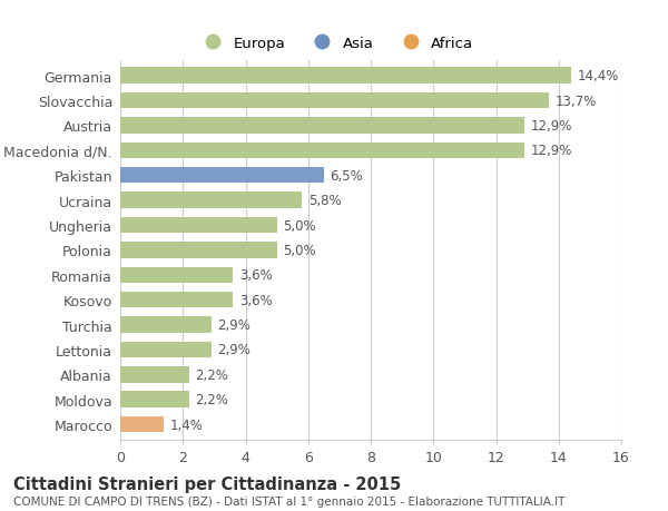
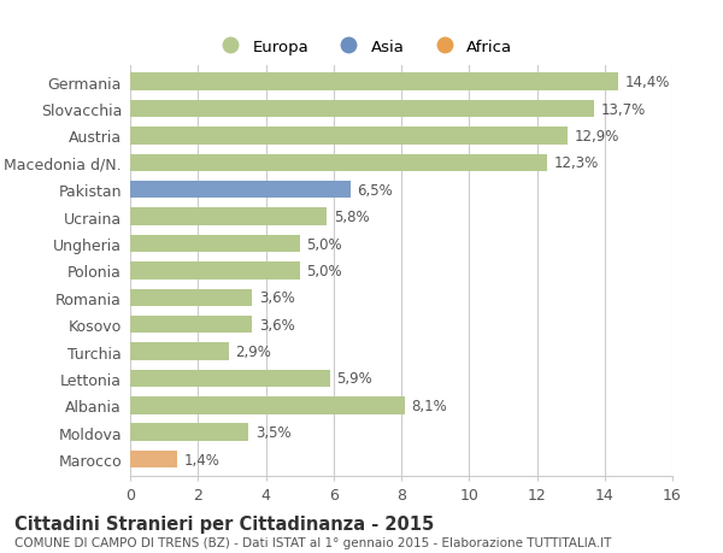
Macedonia d/N.: 12,9% -> 12,3%
Lettonia: 2,9% -> 5,9%
Albania: 2,2% -> 8,1%
Moldova: 2,2% -> 3,5%
